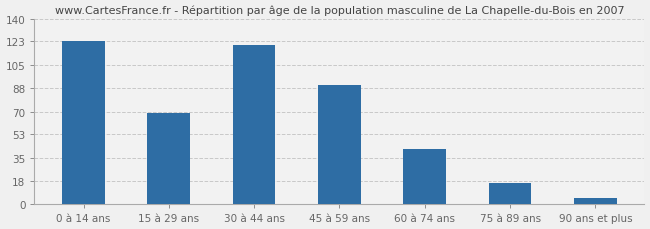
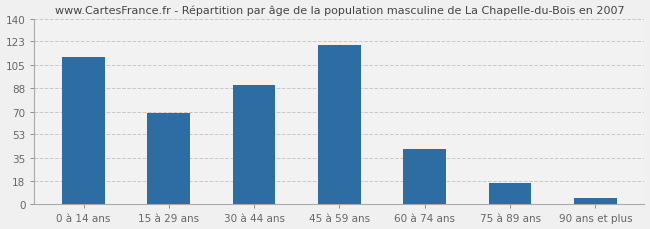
0 à 14 ans: 123 -> 111
30 à 44 ans: 120 -> 90
45 à 59 ans: 90 -> 120
